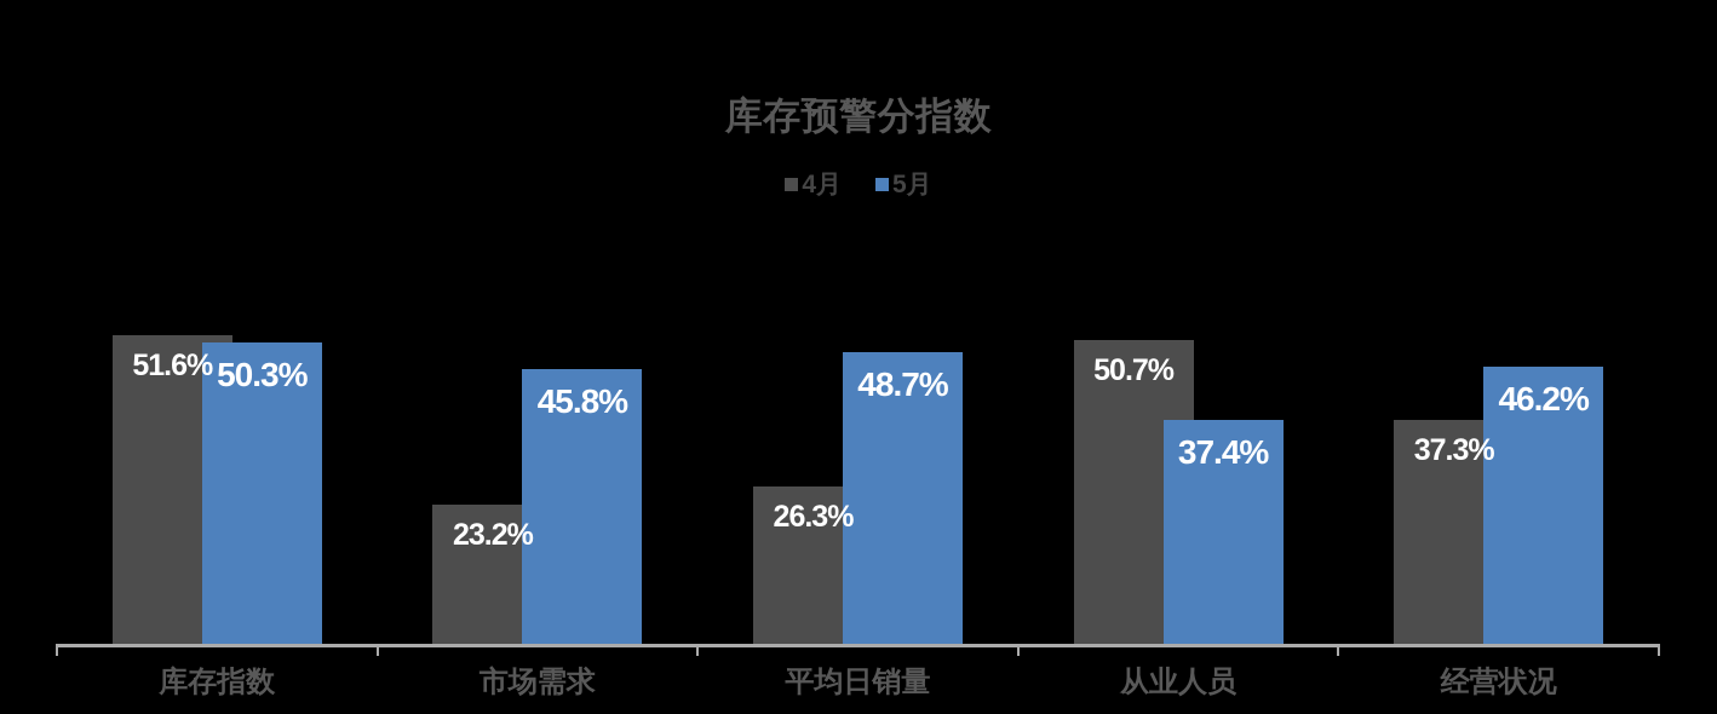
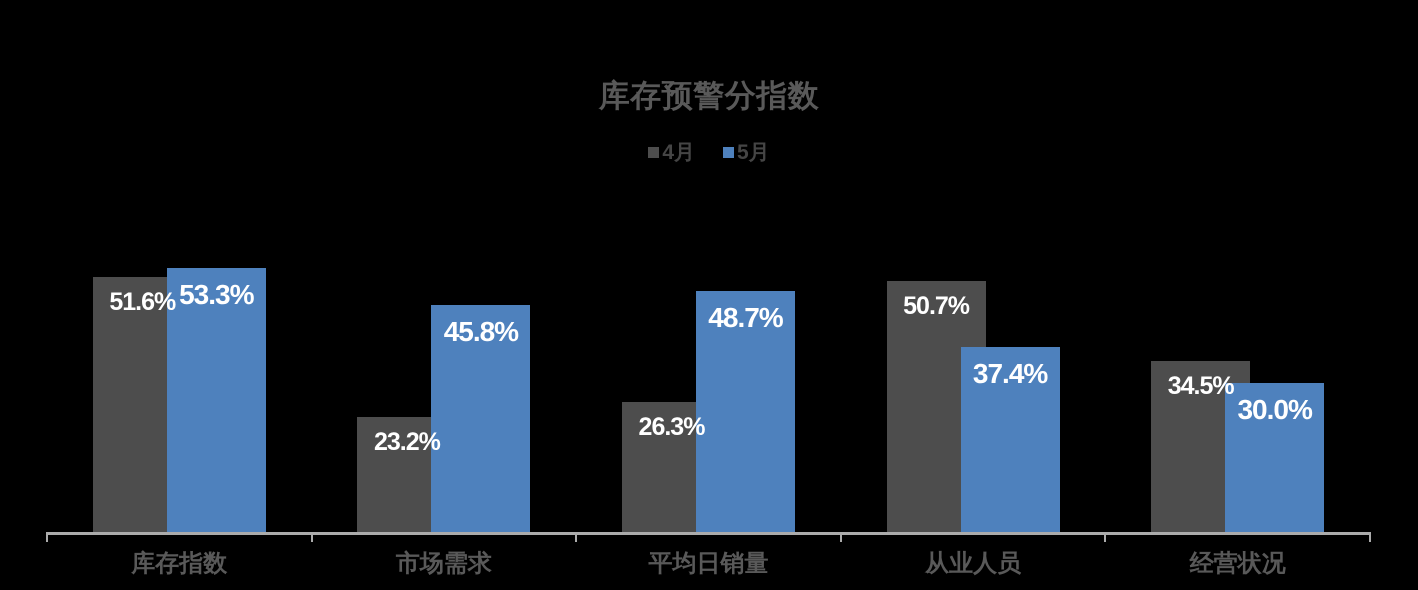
5月/库存指数: 50.3% -> 53.3%
4月/经营状况: 37.3% -> 34.5%
5月/经营状况: 46.2% -> 30.0%
